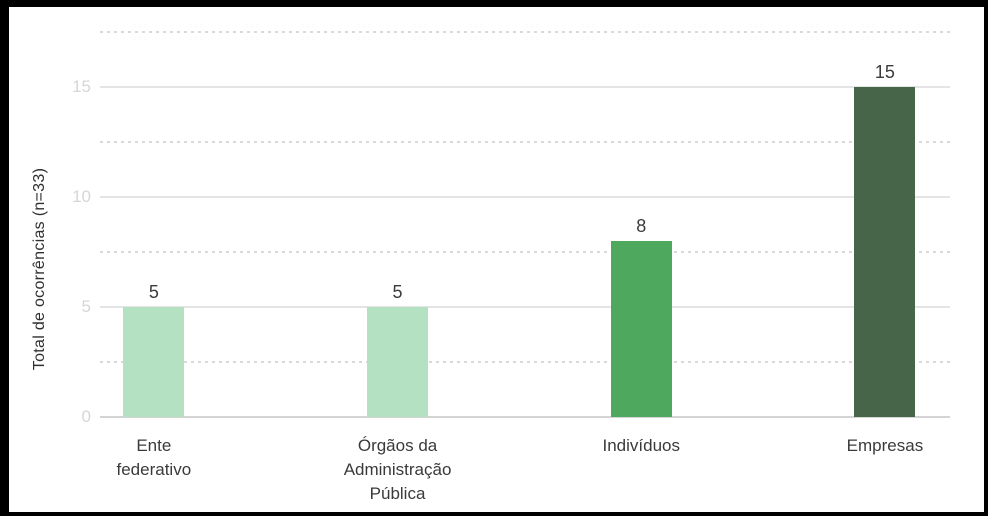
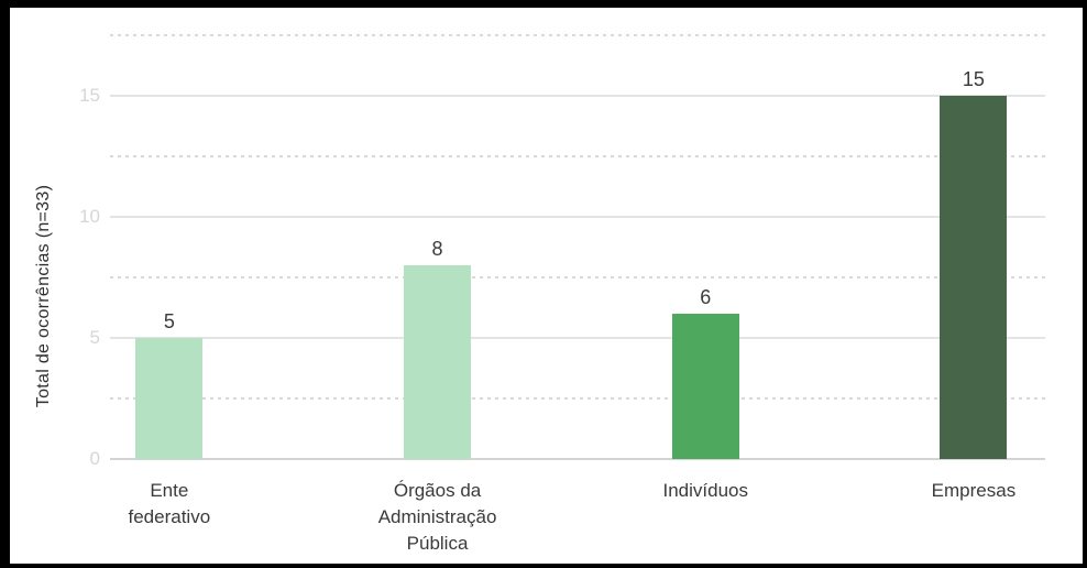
Órgãos da Administração Pública: 5 -> 8
Indivíduos: 8 -> 6
